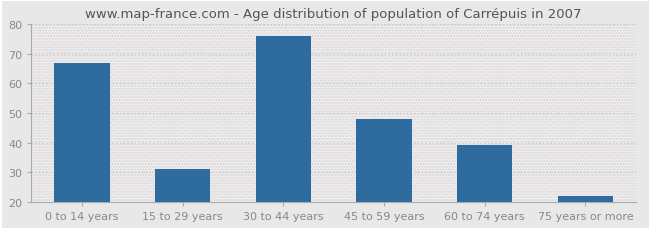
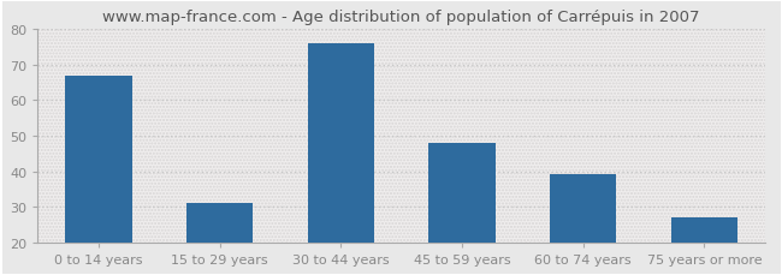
75 years or more: 22 -> 27
